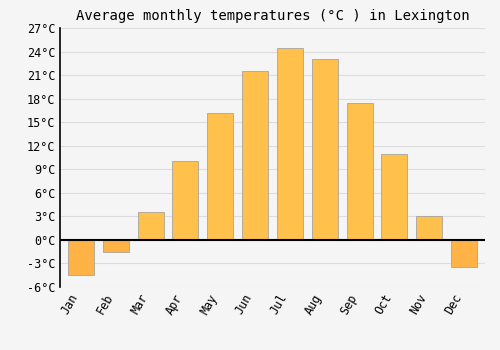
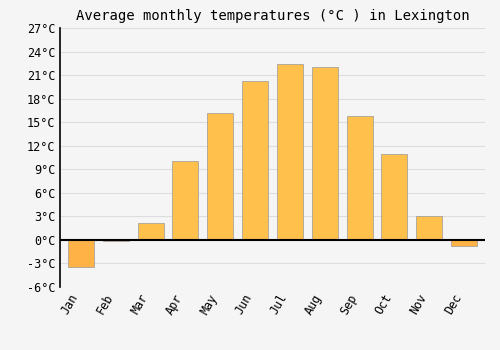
Jan: -4.5°C -> -3.4°C
Feb: -1.5°C -> -0.2°C
Mar: 3.5°C -> 2.2°C
Jun: 21.5°C -> 20.2°C
Jul: 24.5°C -> 22.4°C
Aug: 23.0°C -> 22.0°C
Sep: 17.5°C -> 15.8°C
Dec: -3.5°C -> -0.8°C
